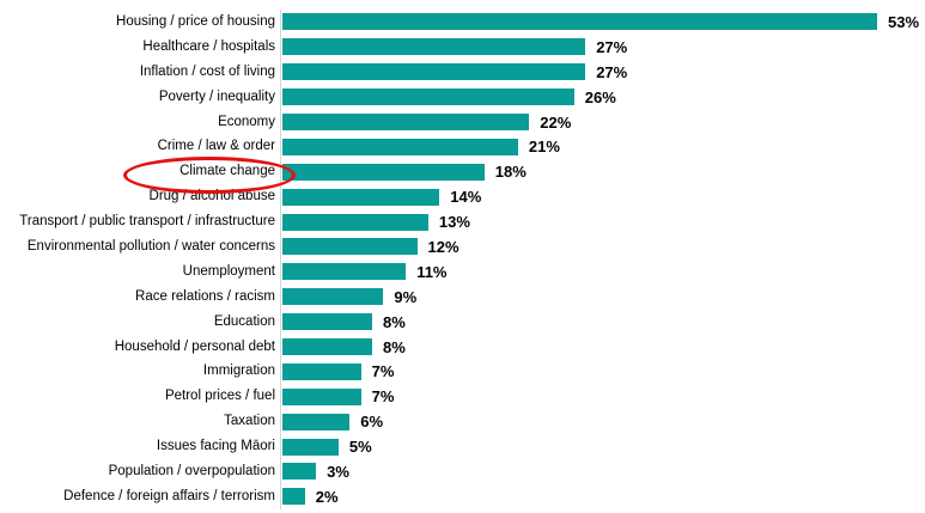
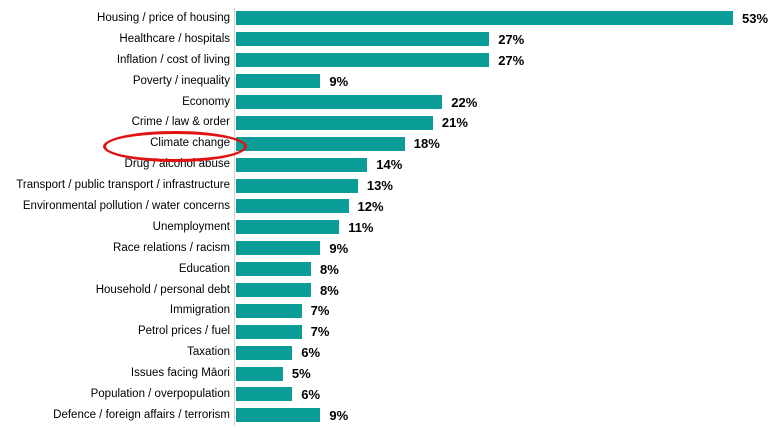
Poverty / inequality: 26% -> 9%
Population / overpopulation: 3% -> 6%
Defence / foreign affairs / terrorism: 2% -> 9%
